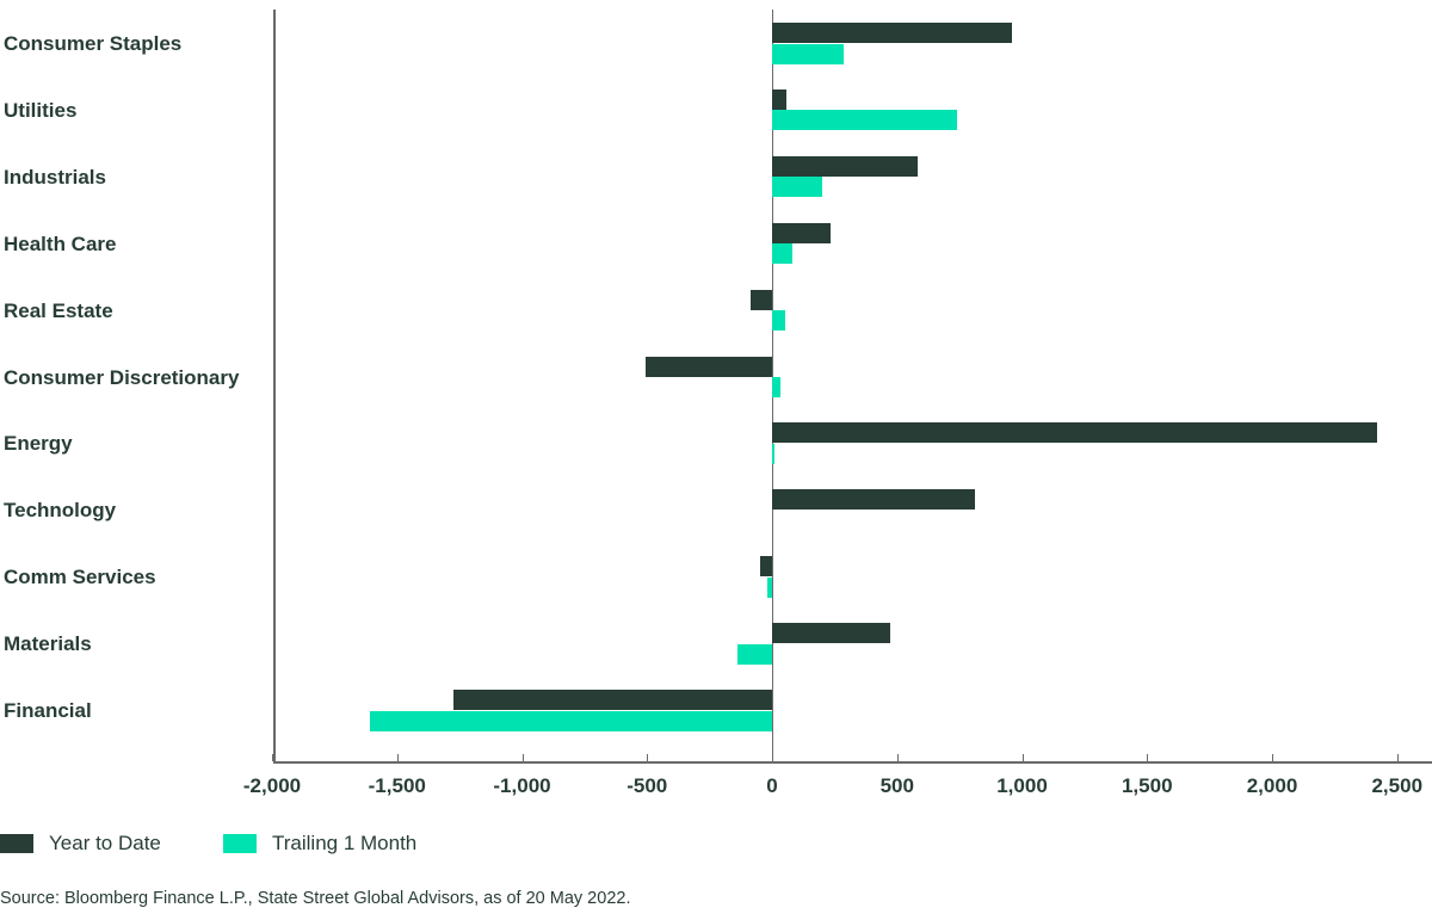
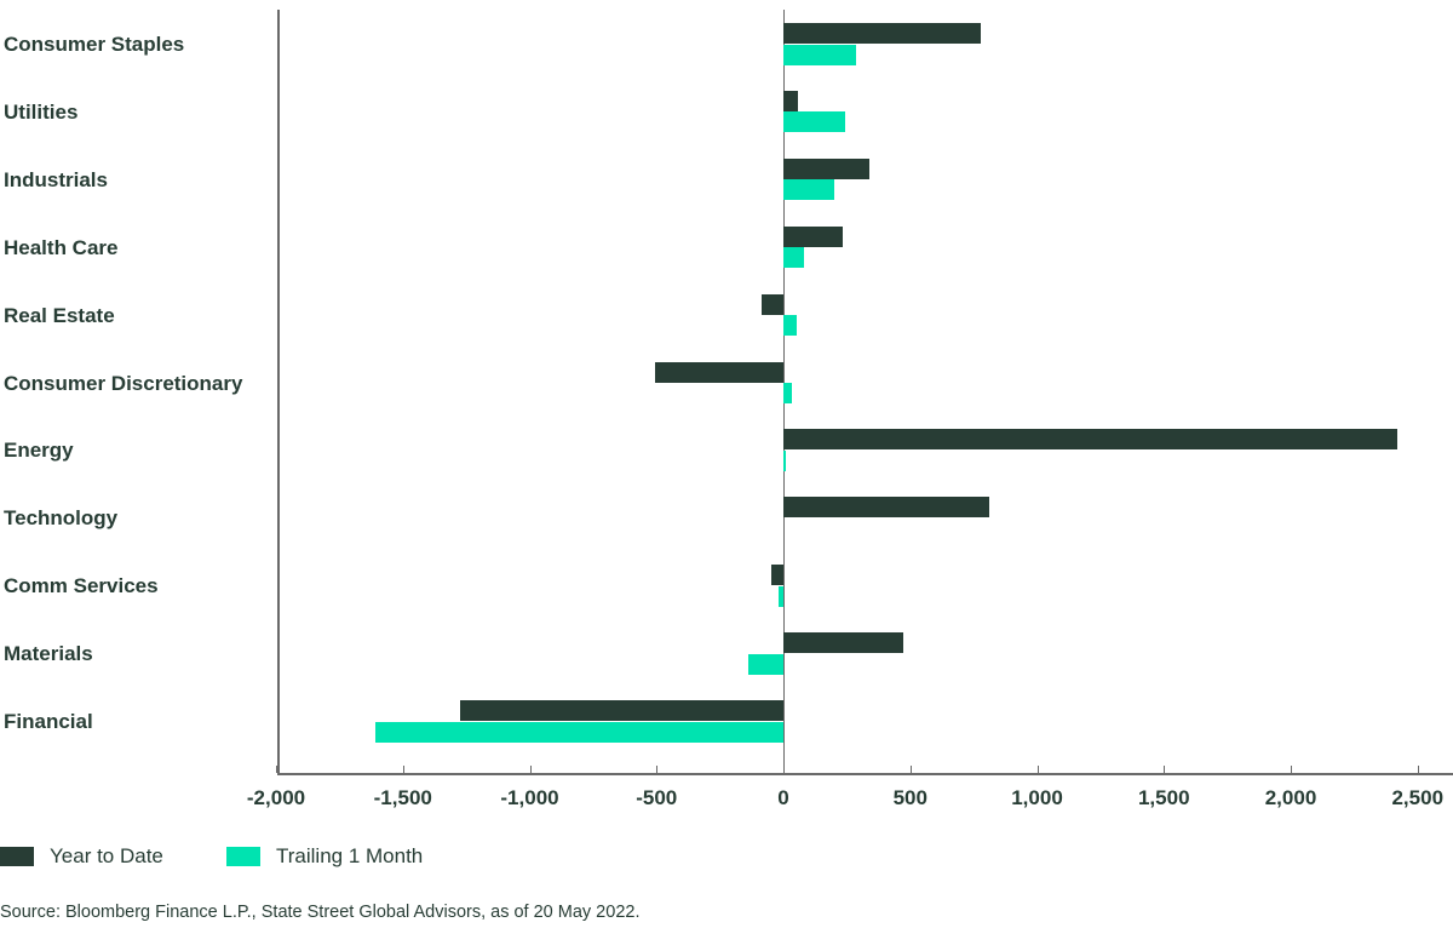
Year to Date/Consumer Staples: 960 -> 780
Trailing 1 Month/Utilities: 740 -> 240
Year to Date/Industrials: 580 -> 340
